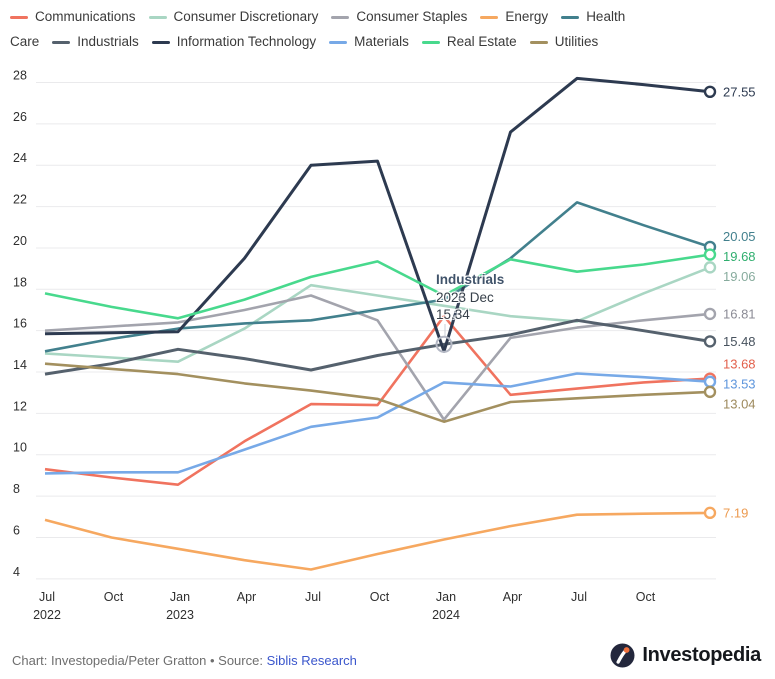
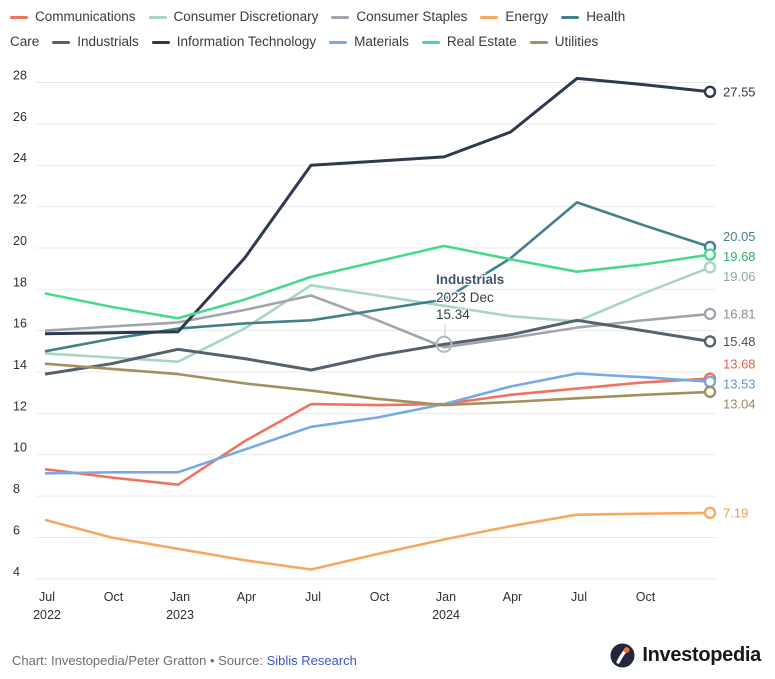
Communications/2023 Dec: 16.7 -> 12.4
Consumer Staples/2023 Dec: 11.7 -> 15.2
Information Technology/2023 Dec: 15.0 -> 24.4
Materials/2023 Dec: 13.5 -> 12.4
Real Estate/2023 Dec: 17.7 -> 20.1
Utilities/2023 Dec: 11.6 -> 12.4
